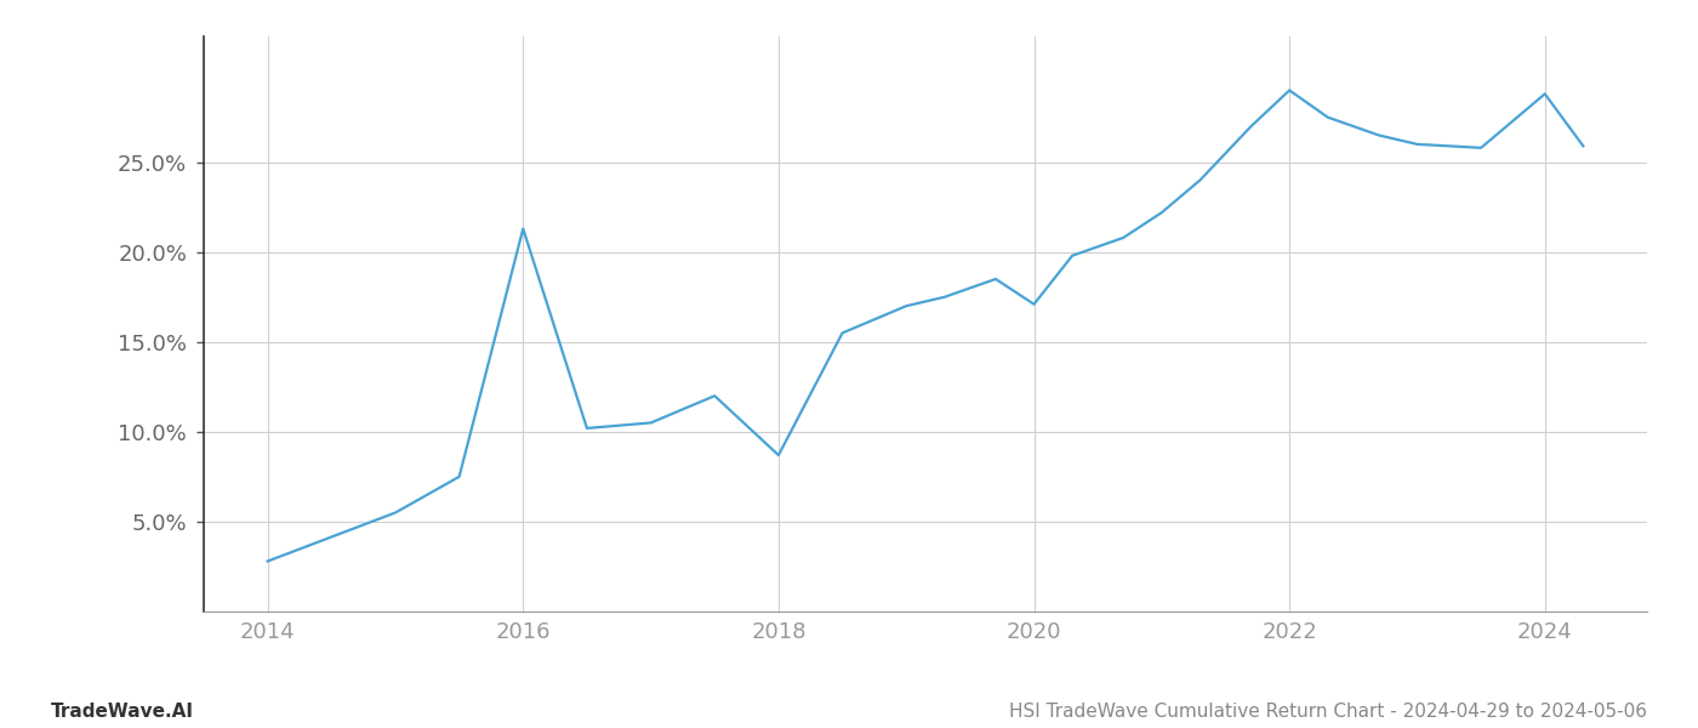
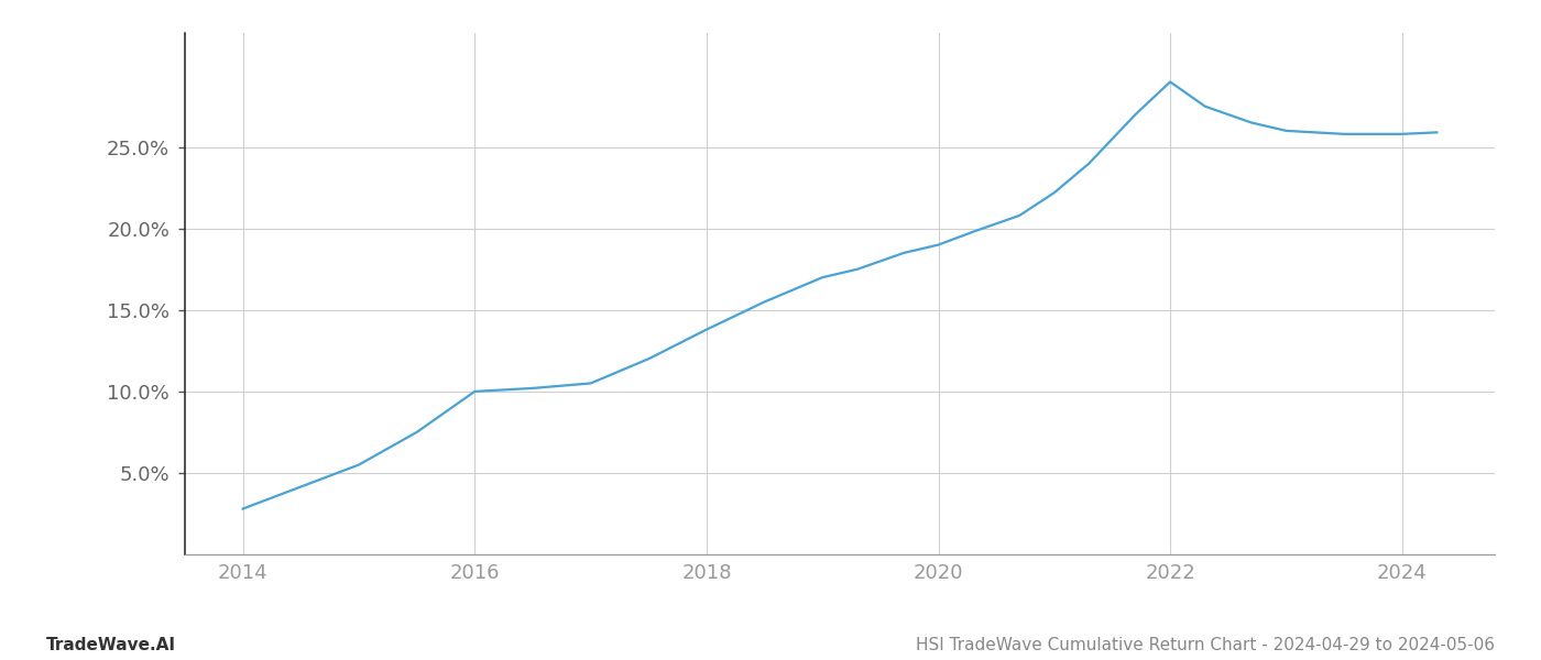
2016: 21.3% -> 10.0%
2018: 8.7% -> 13.8%
2020: 17.1% -> 19.0%
2024: 28.8% -> 25.8%
